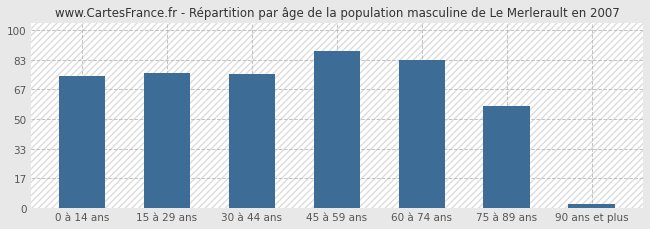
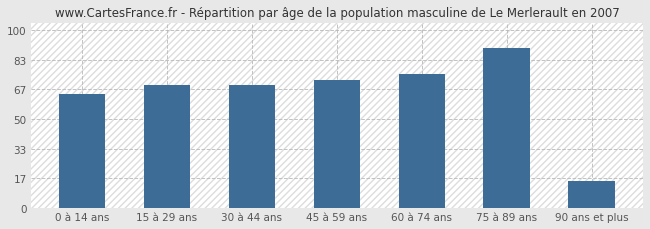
0 à 14 ans: 74 -> 64
15 à 29 ans: 76 -> 69
30 à 44 ans: 75 -> 69
45 à 59 ans: 88 -> 72
60 à 74 ans: 83 -> 75
75 à 89 ans: 57 -> 90
90 ans et plus: 2 -> 15
